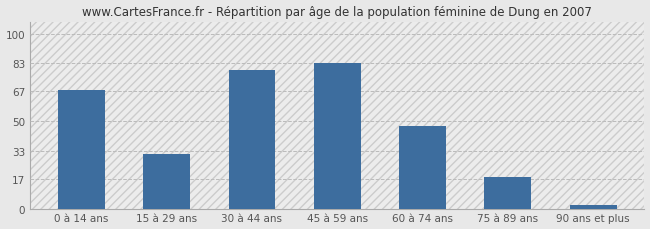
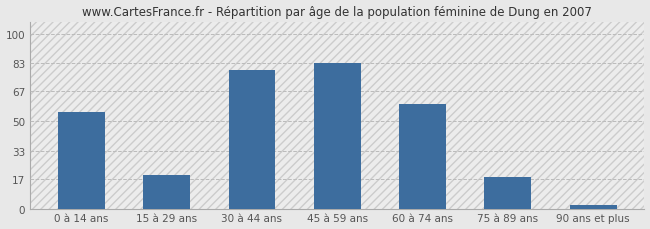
0 à 14 ans: 68 -> 55
15 à 29 ans: 31 -> 19
60 à 74 ans: 47 -> 60
